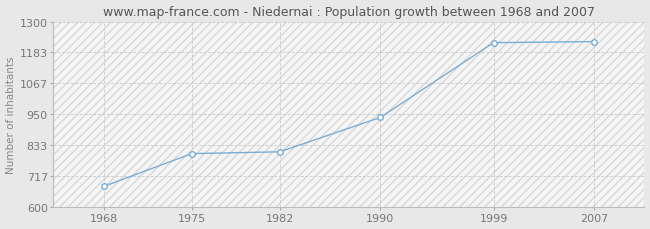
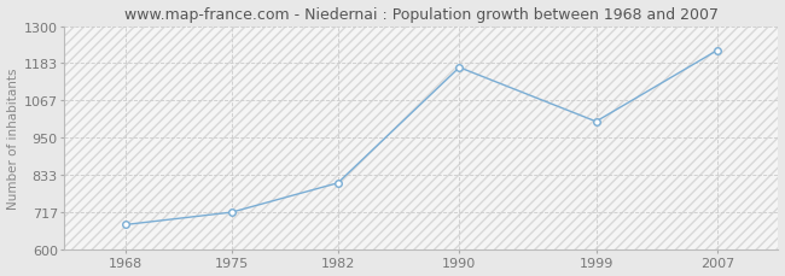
1975: 800 -> 715
1990: 937 -> 1170
1999: 1220 -> 1000
